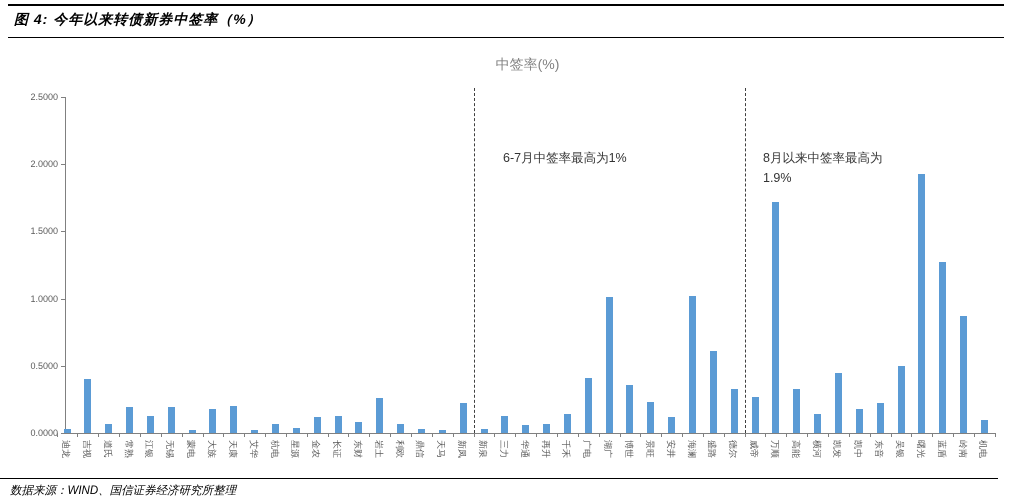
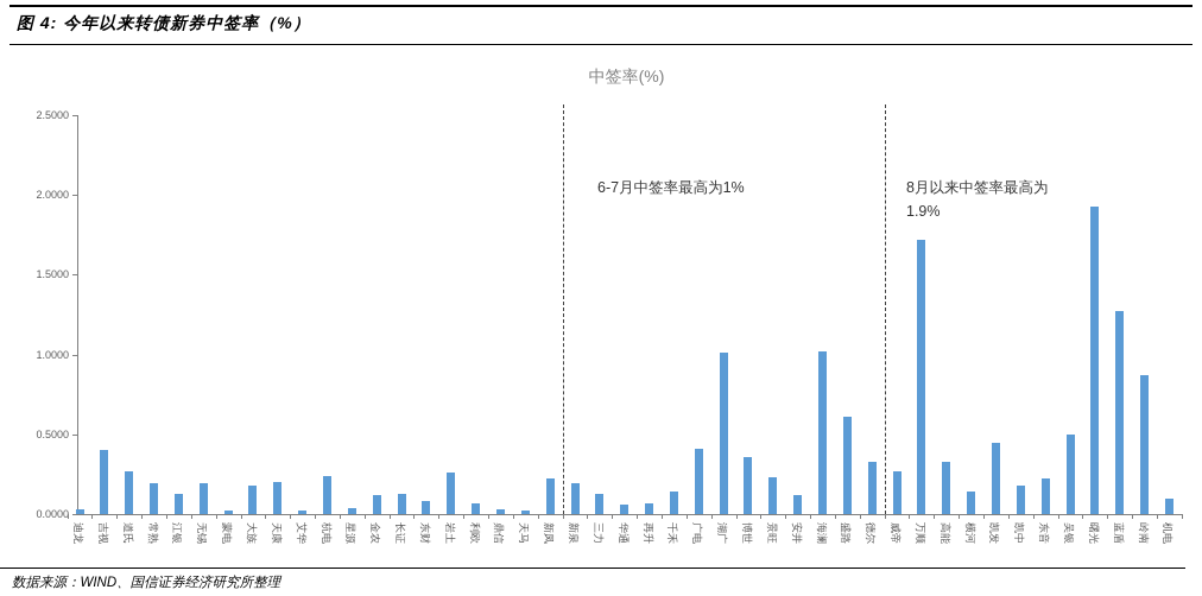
道氏: 0.07 -> 0.27
杭电: 0.07 -> 0.24
新泉: 0.03 -> 0.19
